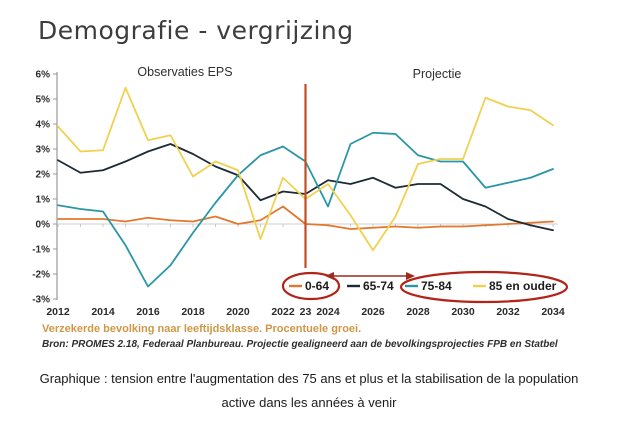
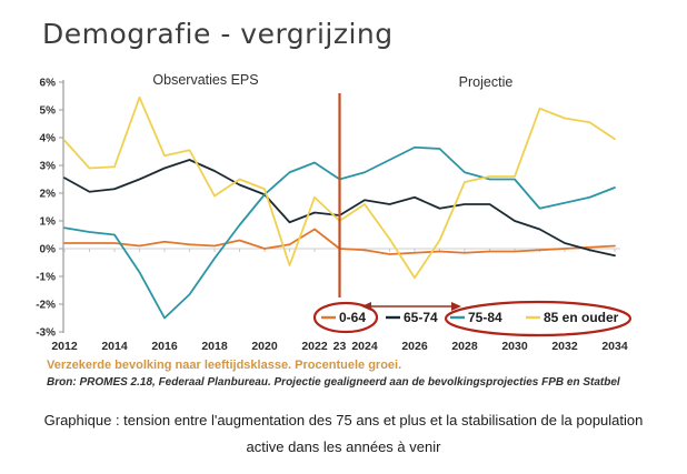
75-84/2024: 0.7% -> 2.8%
